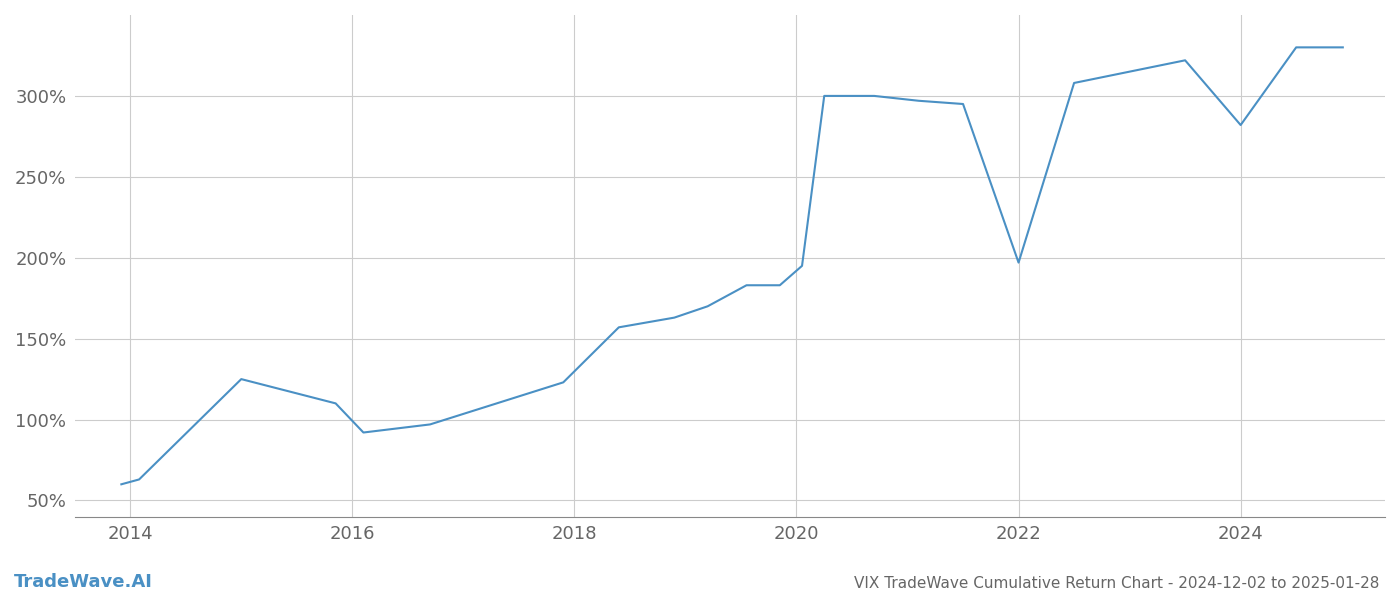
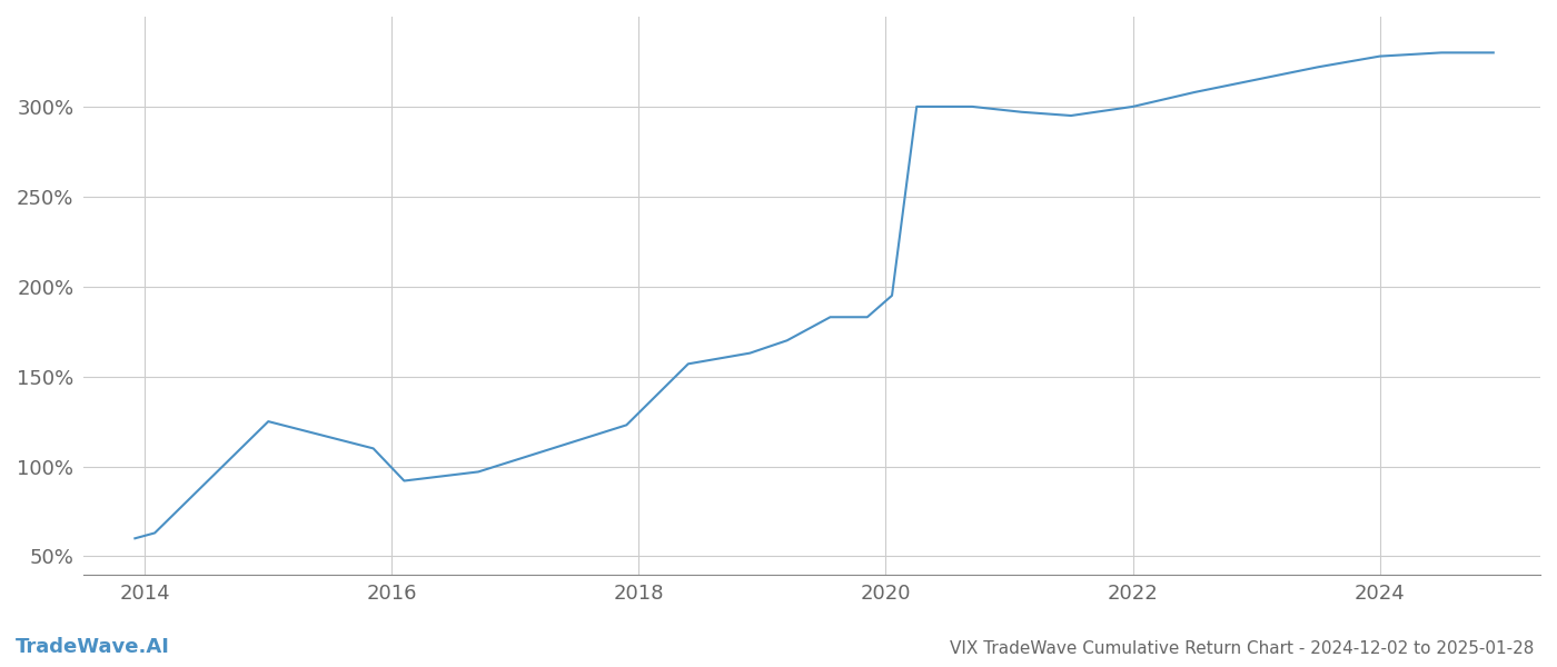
2022: 197% -> 300%
2024: 282% -> 328%
